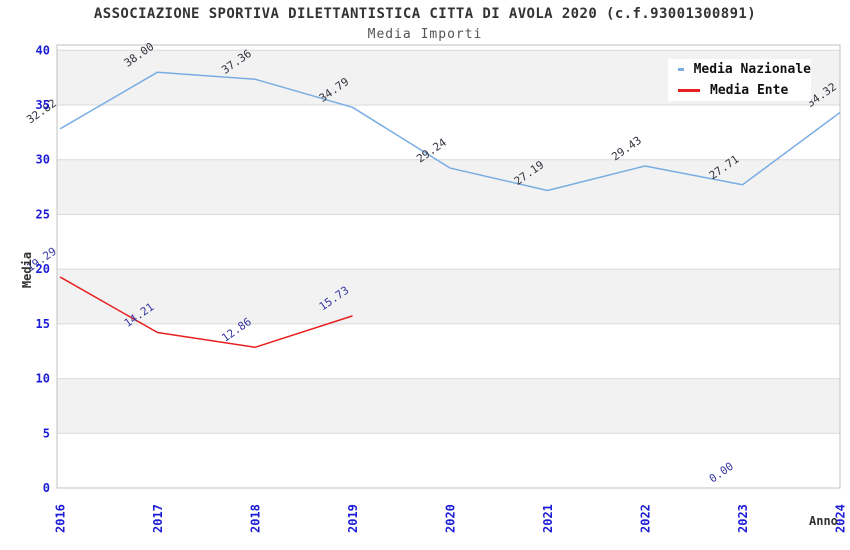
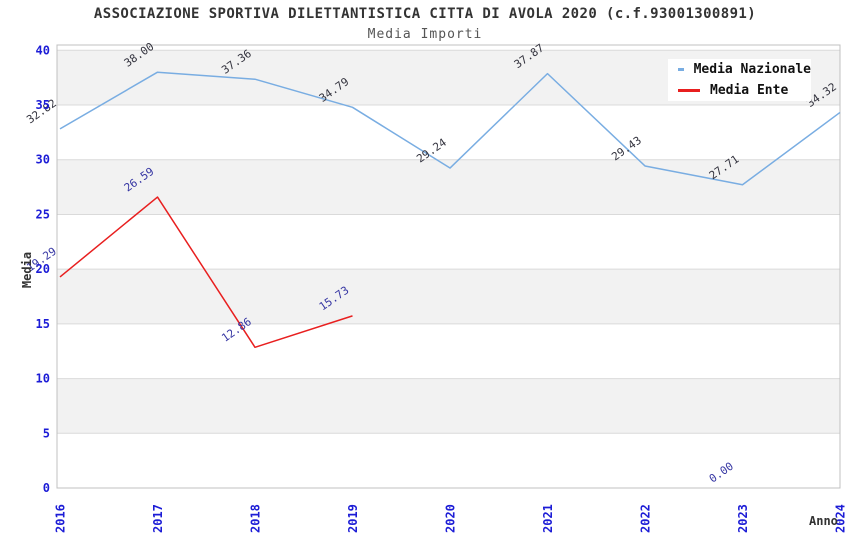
Media Ente/2017: 14.21 -> 26.59
Media Nazionale/2021: 27.19 -> 37.87
